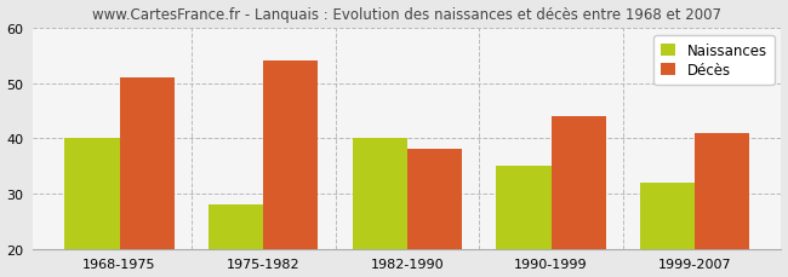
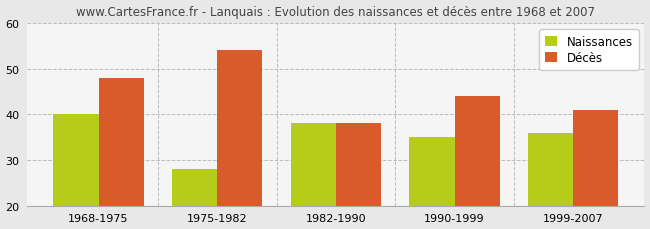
Décès/1968-1975: 51 -> 48
Naissances/1982-1990: 40 -> 38
Naissances/1999-2007: 32 -> 36
